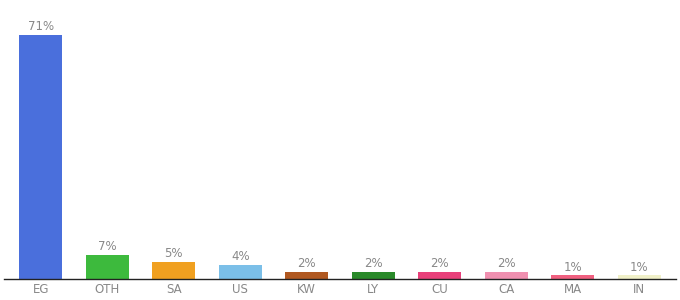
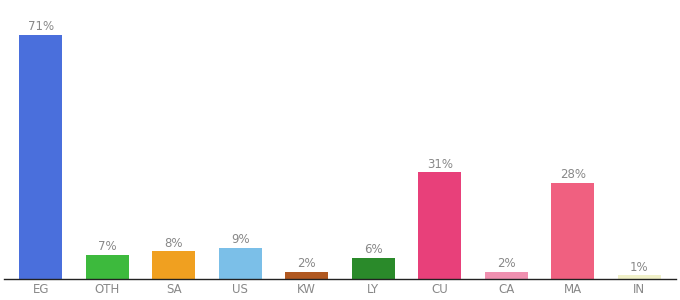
SA: 5% -> 8%
US: 4% -> 9%
LY: 2% -> 6%
CU: 2% -> 31%
MA: 1% -> 28%
